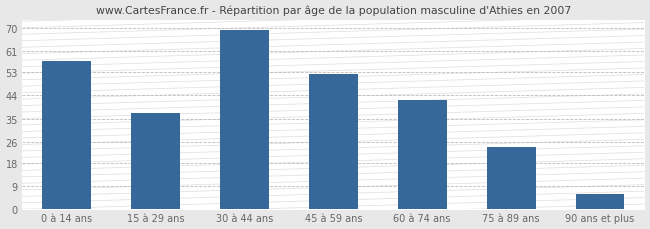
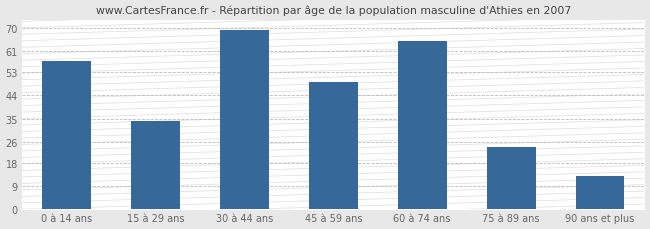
15 à 29 ans: 37 -> 34
45 à 59 ans: 52 -> 49
60 à 74 ans: 42 -> 65
90 ans et plus: 6 -> 13
